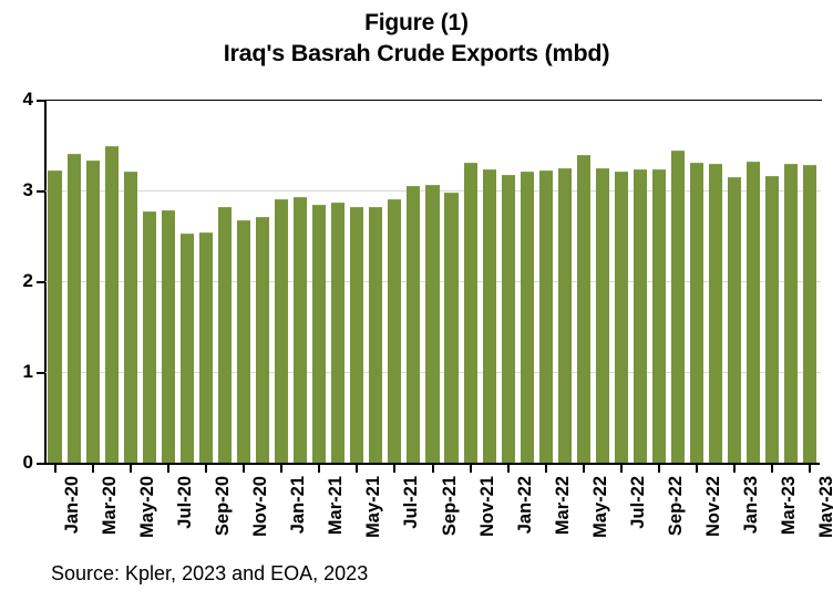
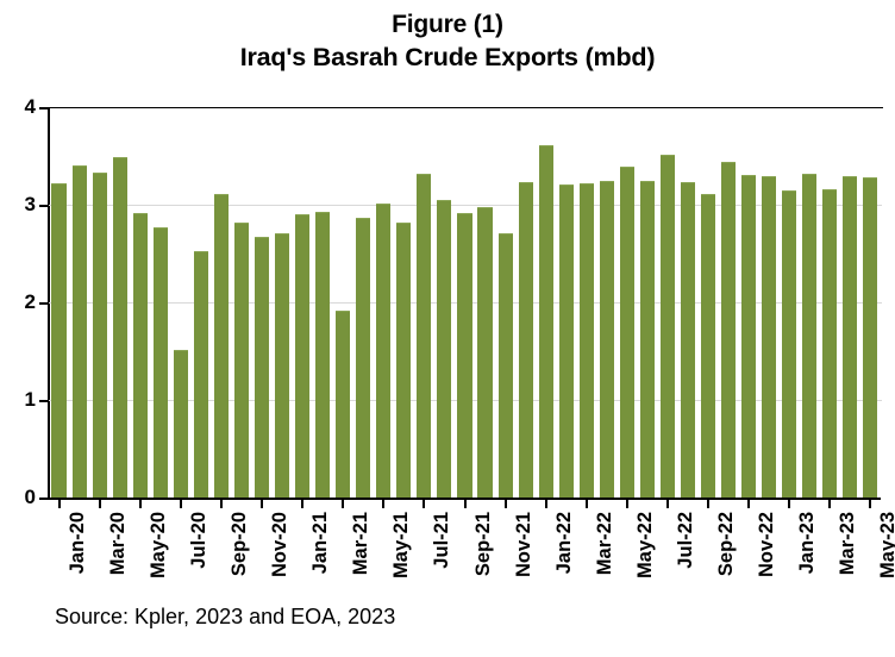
May-20: 3.2 -> 2.9
Jul-20: 2.8 -> 1.5
Sep-20: 2.5 -> 3.1
Mar-21: 2.8 -> 1.9
May-21: 2.8 -> 3.0
Jul-21: 2.9 -> 3.3
Sep-21: 3.0 -> 2.9
Nov-21: 3.3 -> 2.7
Jan-22: 3.2 -> 3.6
Jul-22: 3.2 -> 3.5
Sep-22: 3.2 -> 3.1
